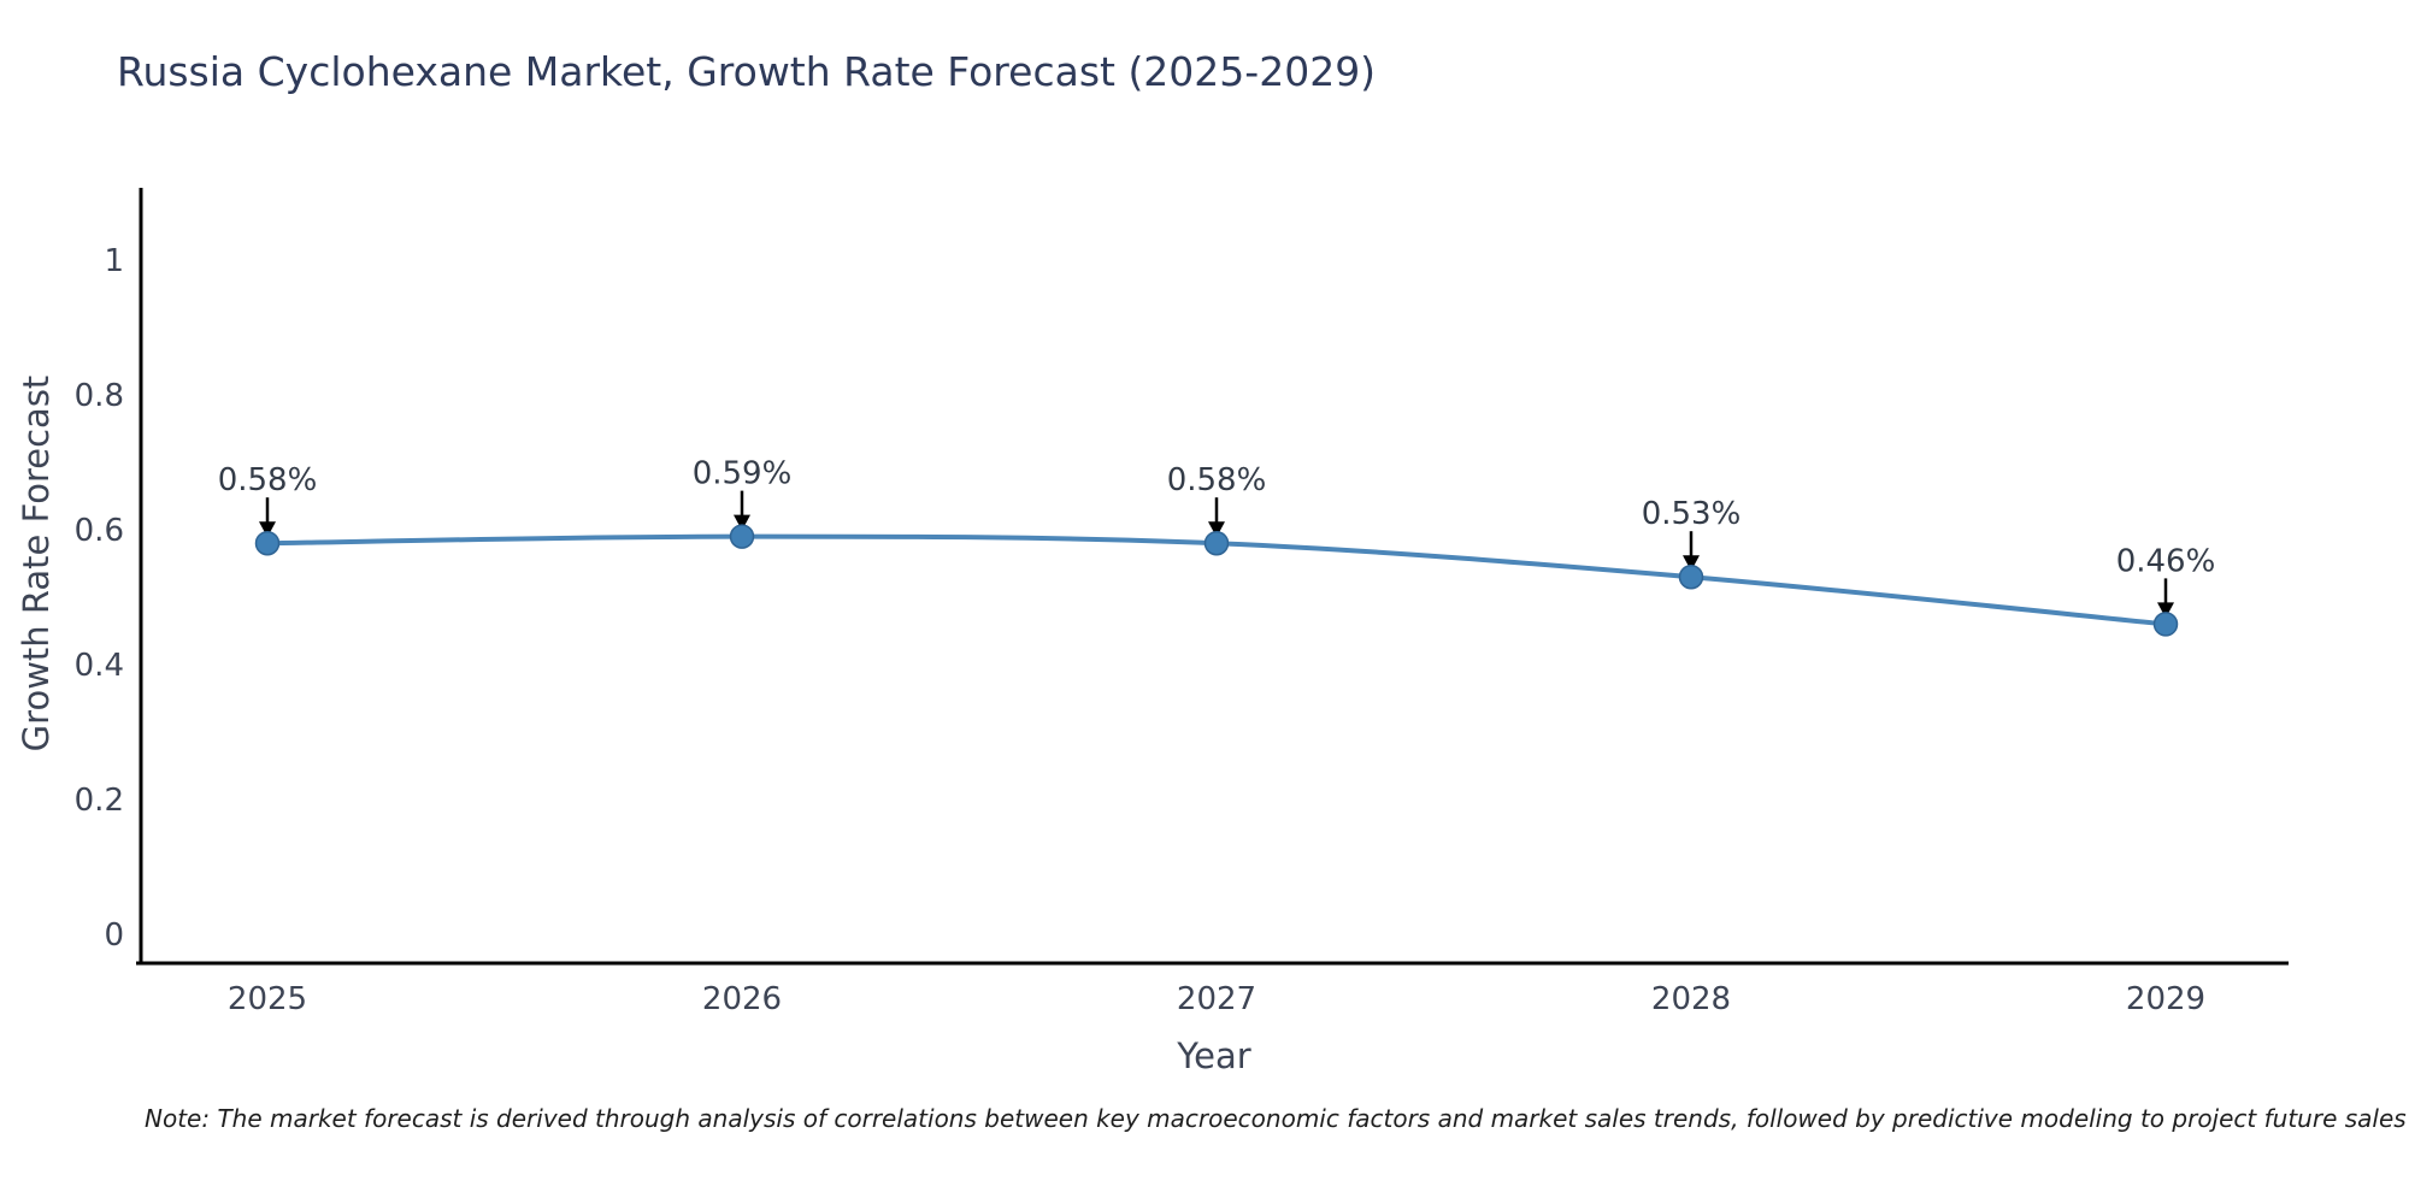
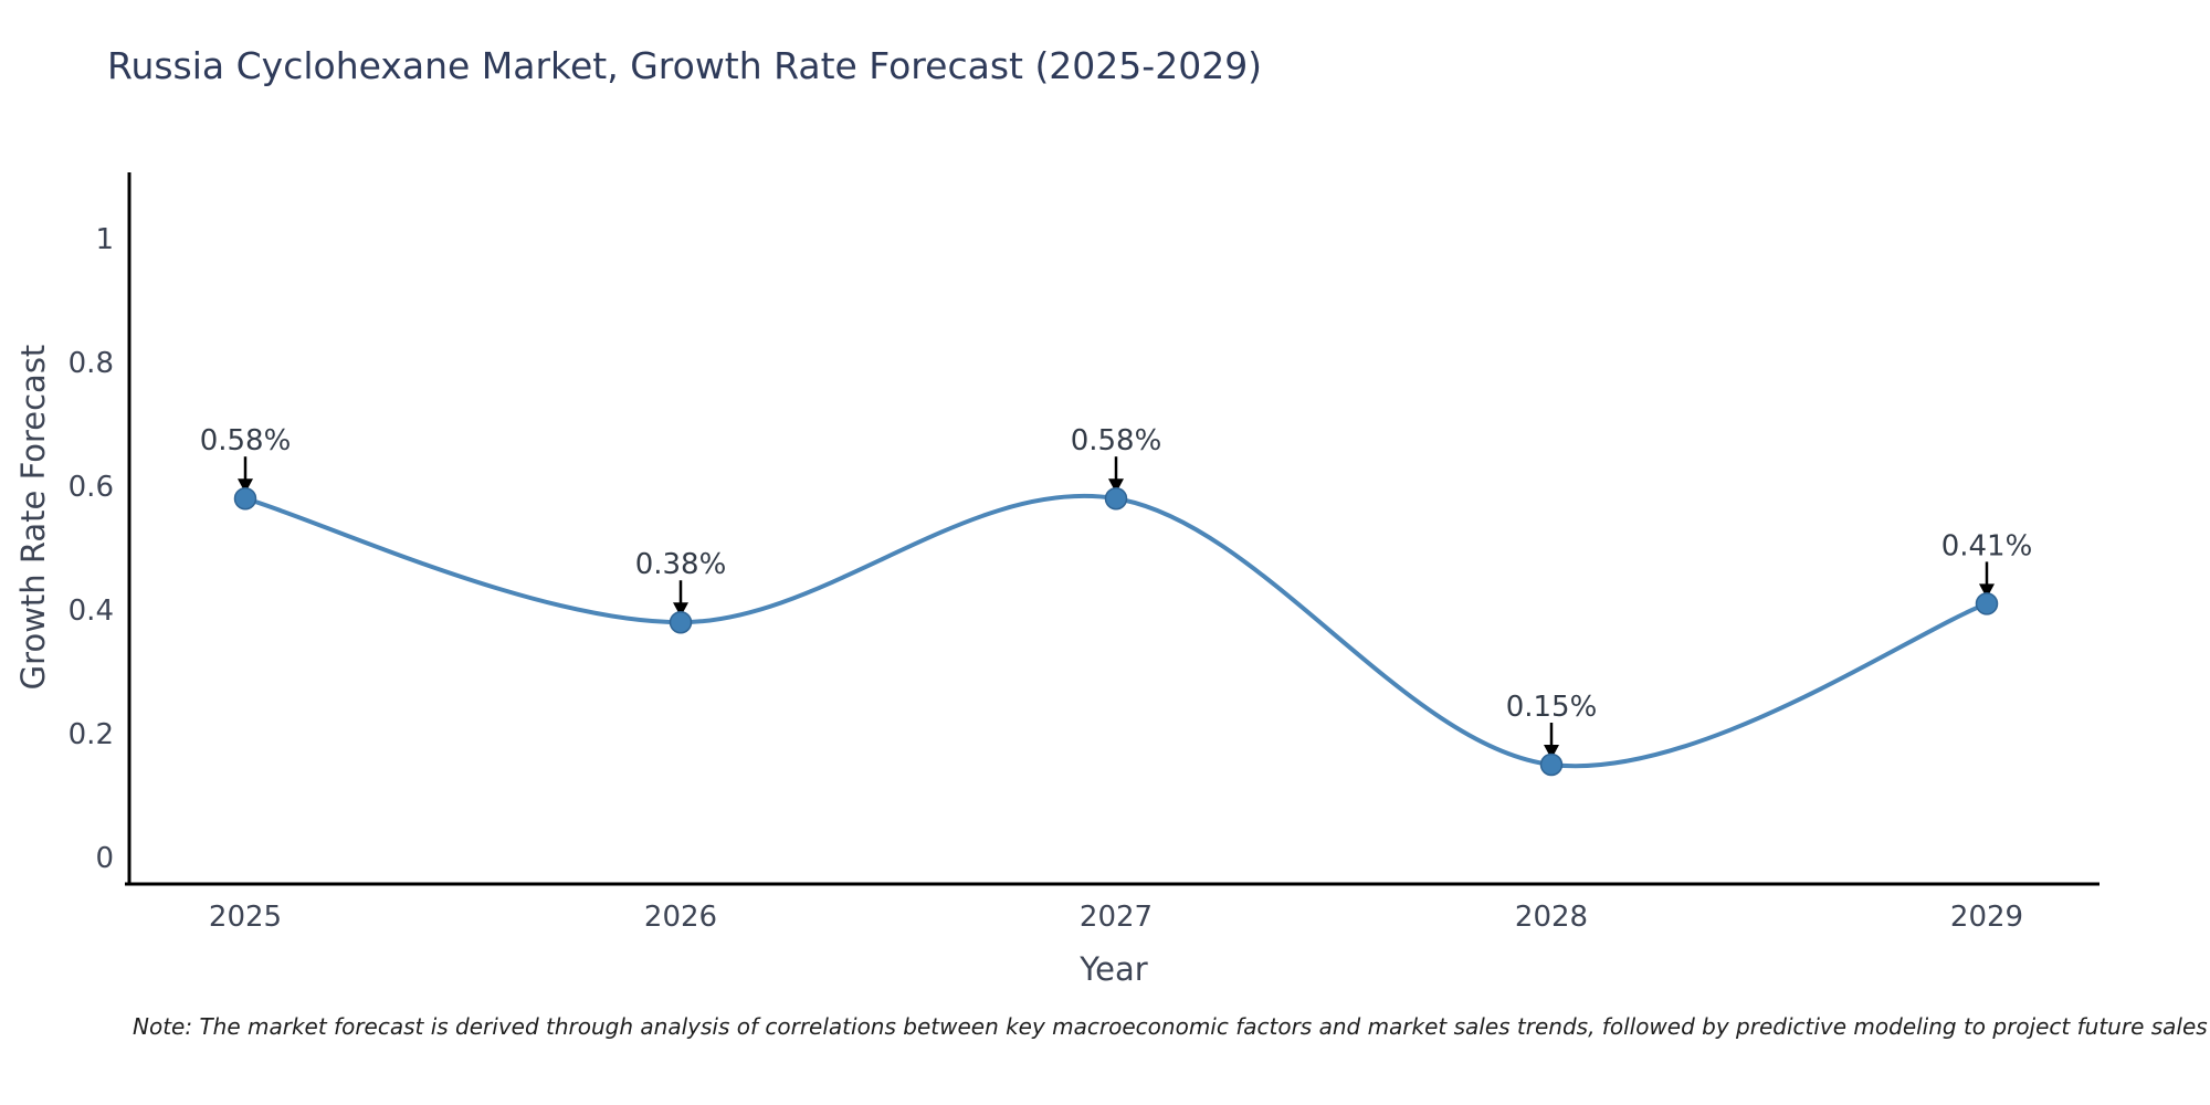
2026: 0.59% -> 0.38%
2028: 0.53% -> 0.15%
2029: 0.46% -> 0.41%
